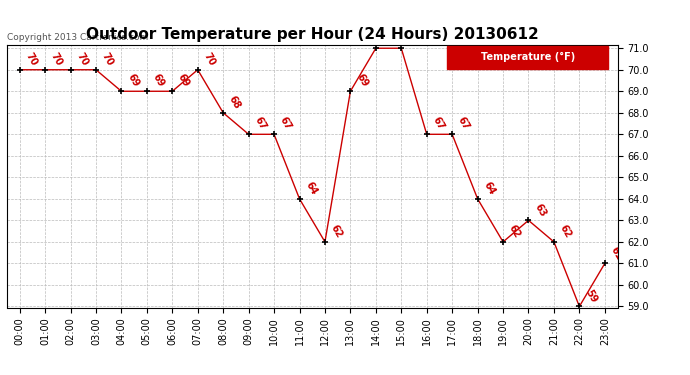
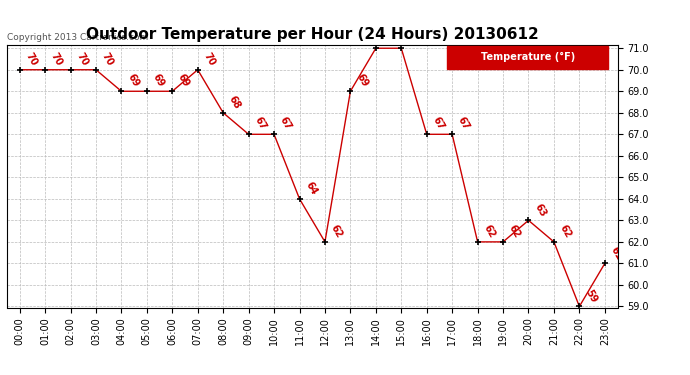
18:00: 64 -> 62
